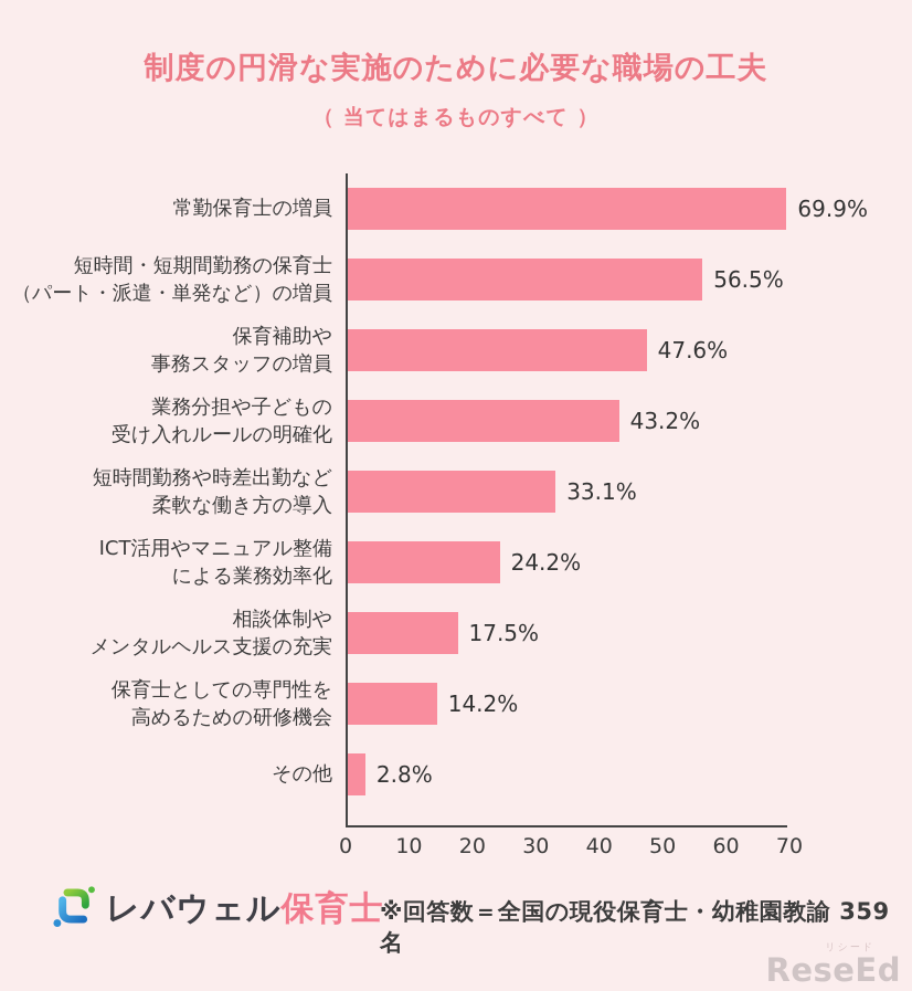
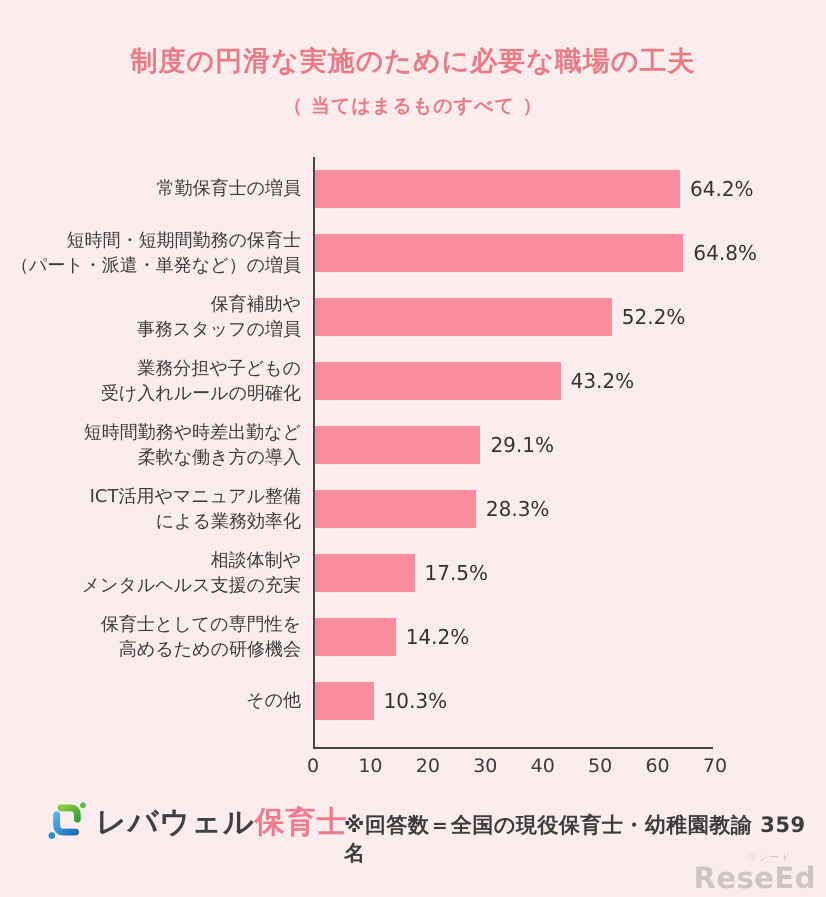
常勤保育士の増員: 69.9% -> 64.2%
短時間・短期間勤務の保育士 （パート・派遣・単発など）の増員: 56.5% -> 64.8%
保育補助や 事務スタッフの増員: 47.6% -> 52.2%
短時間勤務や時差出勤など 柔軟な働き方の導入: 33.1% -> 29.1%
ICT活用やマニュアル整備 による業務効率化: 24.2% -> 28.3%
その他: 2.8% -> 10.3%
